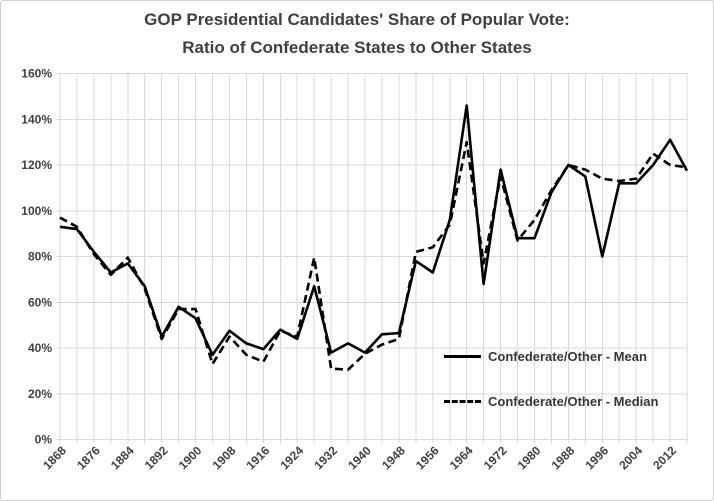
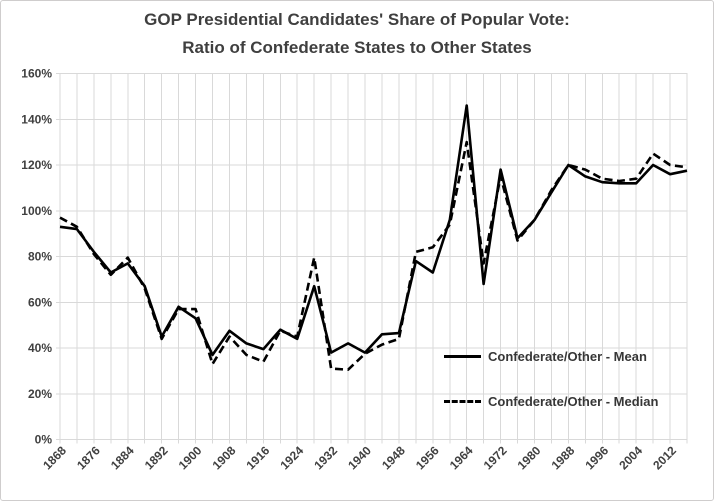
Confederate/Other - Mean/1980: 88% -> 96%
Confederate/Other - Mean/1996: 80% -> 112%
Confederate/Other - Mean/2012: 131% -> 116%
